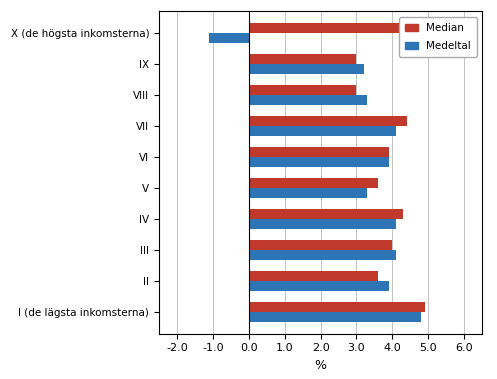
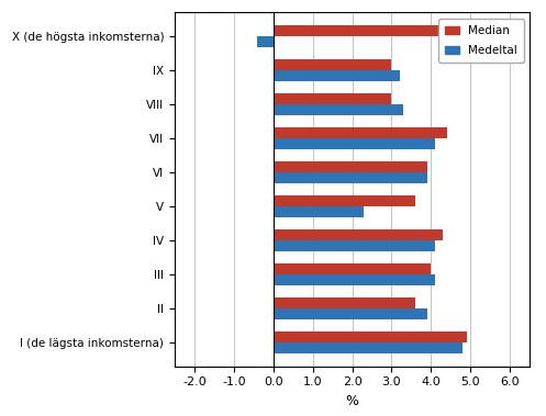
Medeltal/X (de högsta inkomsterna): -1.1 -> -0.4
Medeltal/V: 3.3 -> 2.3
